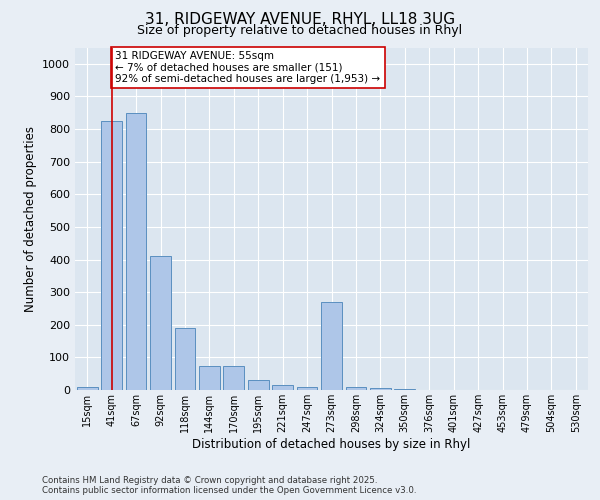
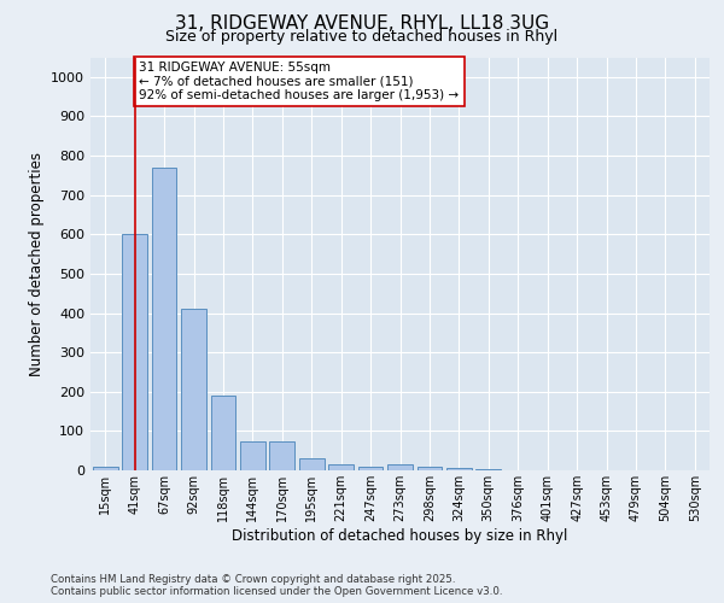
41sqm: 825 -> 600
67sqm: 850 -> 770
273sqm: 270 -> 15
